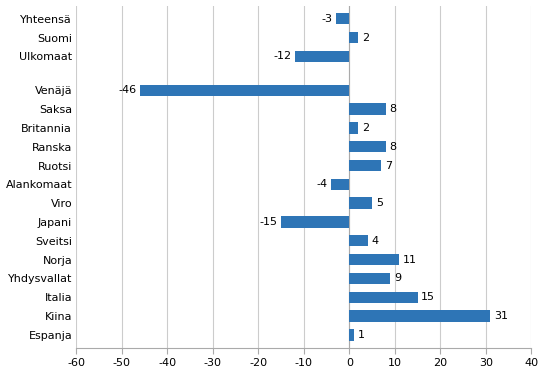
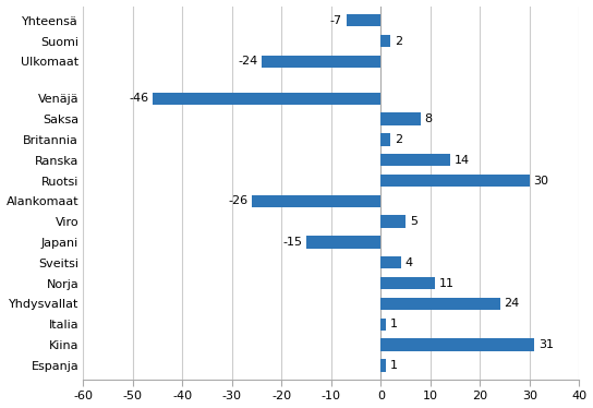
Yhteensä: -3 -> -7
Ulkomaat: -12 -> -24
Ranska: 8 -> 14
Ruotsi: 7 -> 30
Alankomaat: -4 -> -26
Yhdysvallat: 9 -> 24
Italia: 15 -> 1
